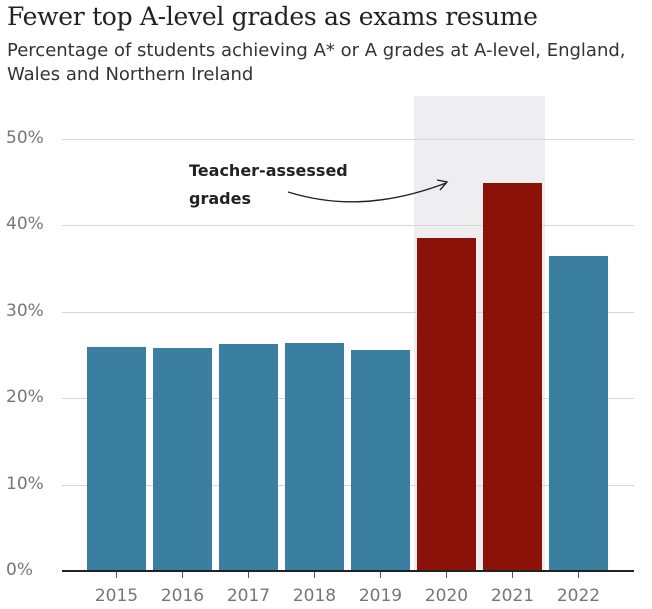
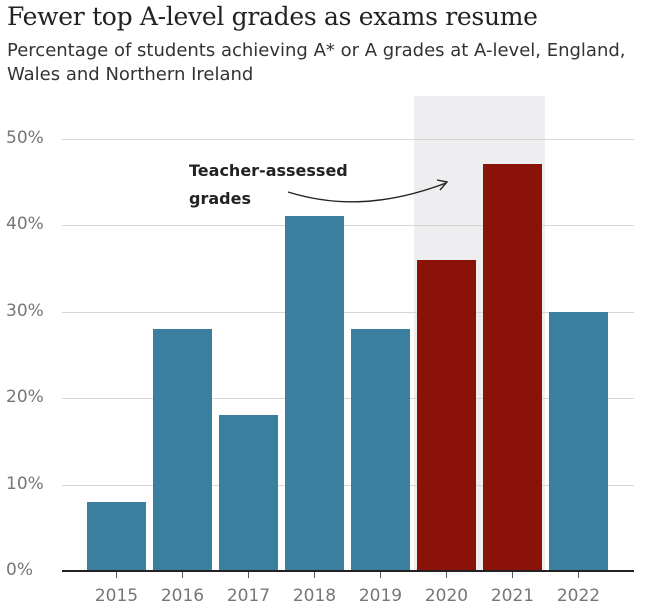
2015: 26% -> 8%
2016: 26% -> 28%
2017: 26% -> 18%
2018: 26% -> 41%
2019: 26% -> 28%
2020: 38% -> 36%
2021: 45% -> 47%
2022: 36% -> 30%
